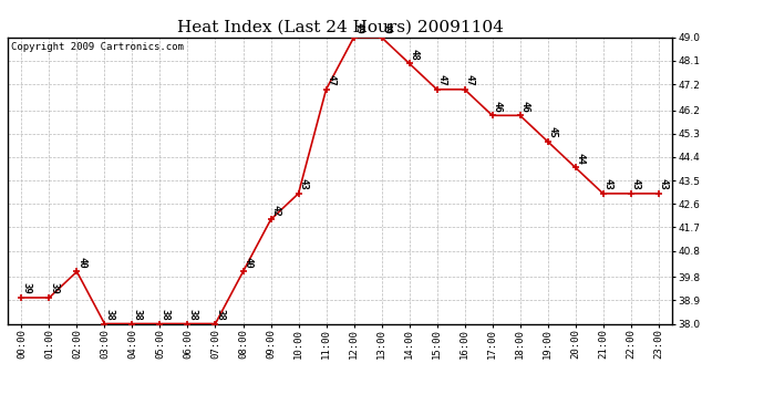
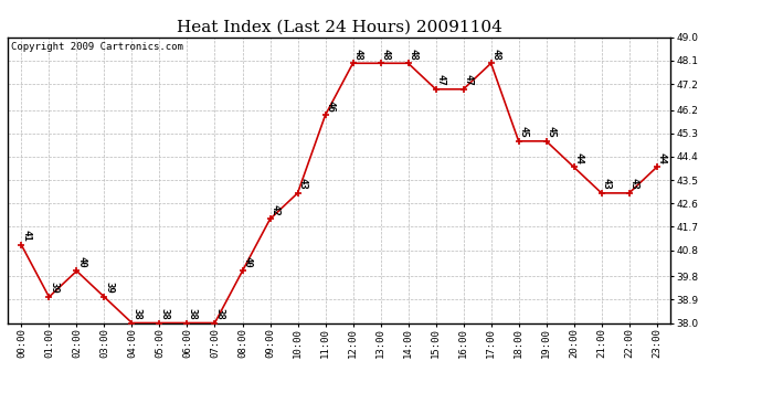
00:00: 39 -> 41
03:00: 38 -> 39
11:00: 47 -> 46
12:00: 49 -> 48
13:00: 49 -> 48
17:00: 46 -> 48
18:00: 46 -> 45
23:00: 43 -> 44
